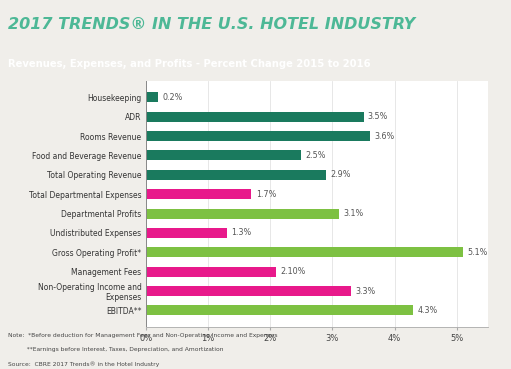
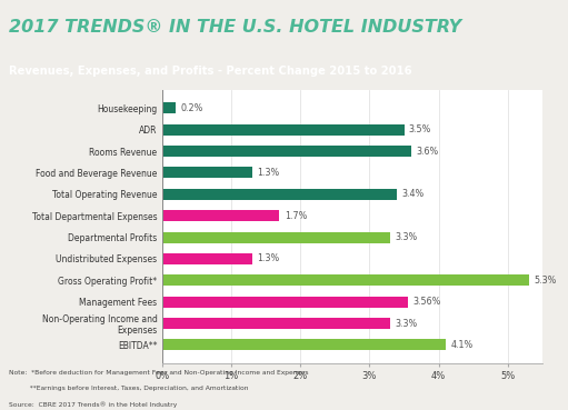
Food and Beverage Revenue: 2.5% -> 1.3%
Total Operating Revenue: 2.9% -> 3.4%
Departmental Profits: 3.1% -> 3.3%
Gross Operating Profit*: 5.1% -> 5.3%
Management Fees: 2.10% -> 3.56%
EBITDA**: 4.3% -> 4.1%
